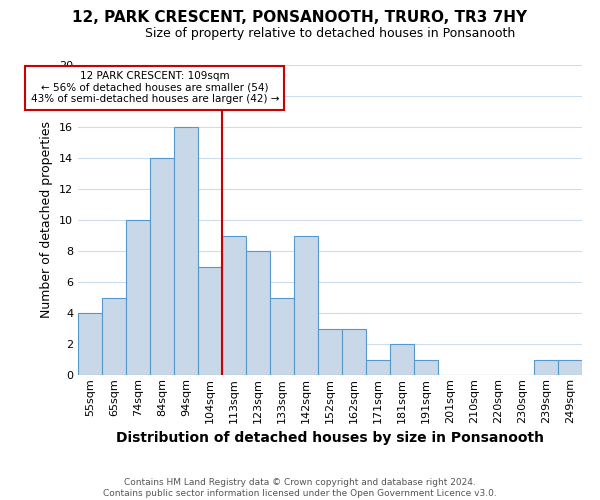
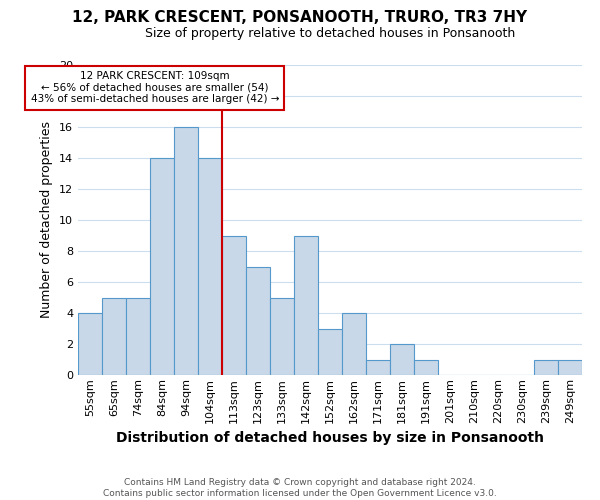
74sqm: 10 -> 5
104sqm: 7 -> 14
123sqm: 8 -> 7
162sqm: 3 -> 4
